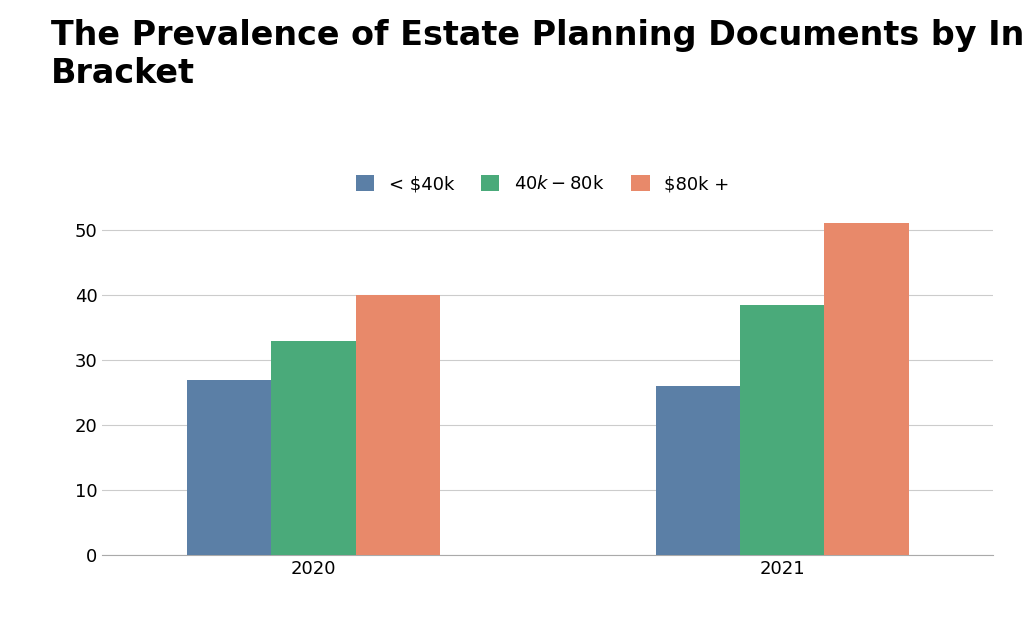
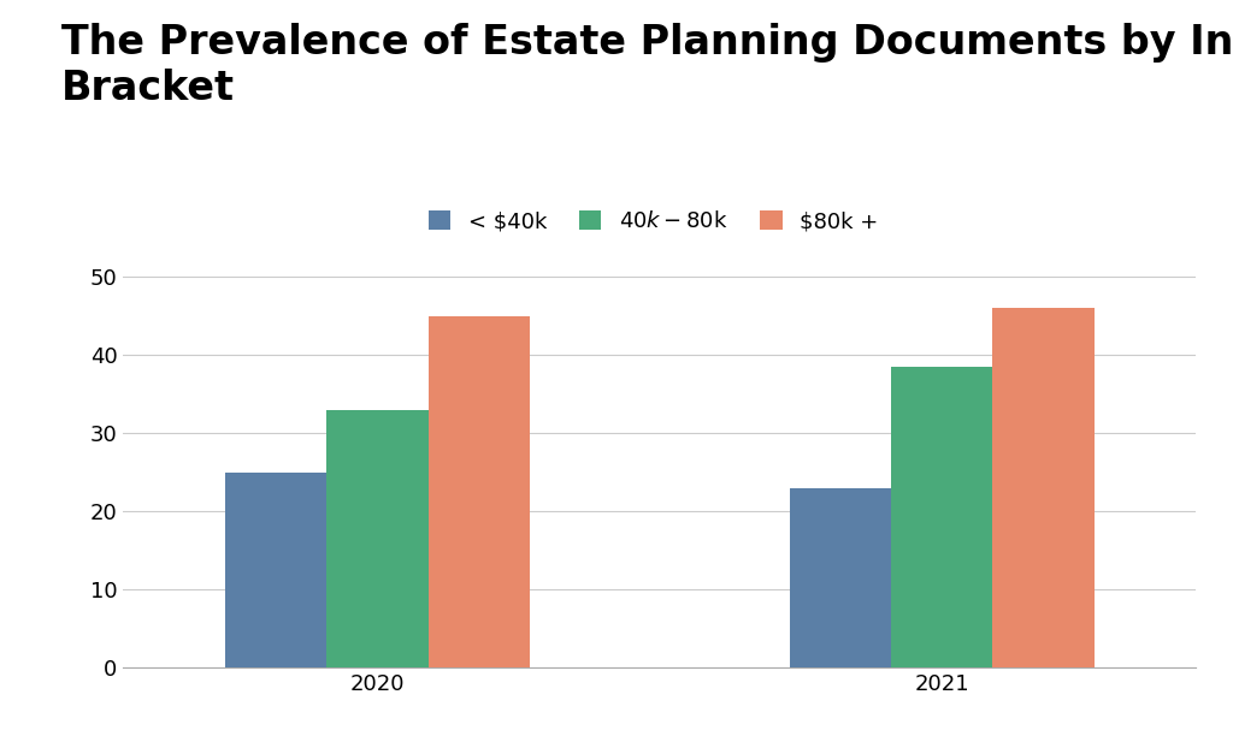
< $40k/2020: 27 -> 25
$80k +/2020: 40 -> 45
< $40k/2021: 26 -> 23
$80k +/2021: 51 -> 46
